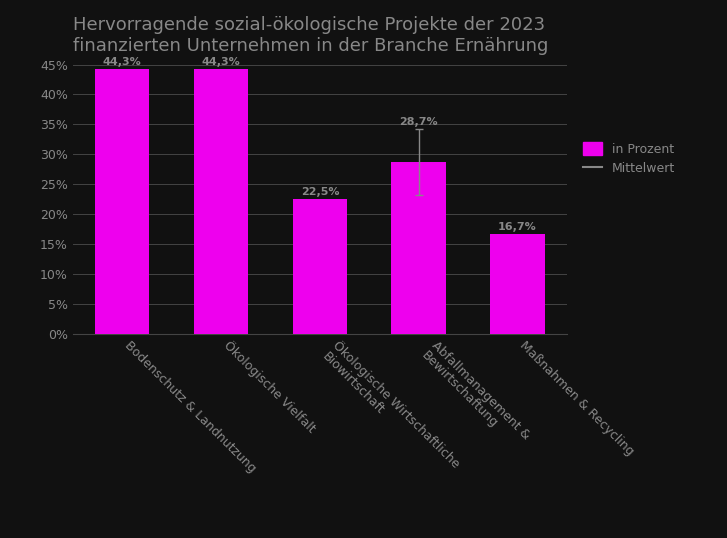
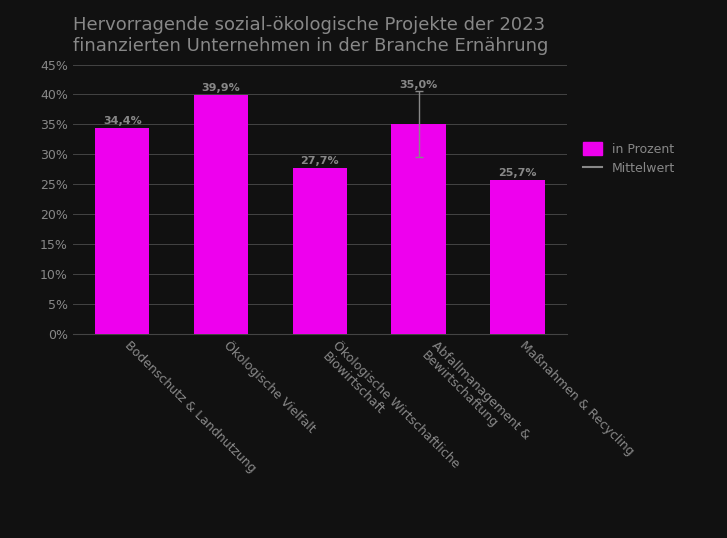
Bodenschutz & Landnutzung: 44,3% -> 34,4%
Ökologische Vielfalt: 44,3% -> 39,9%
Ökologische Wirtschaftliche Biowirtschaft: 22,5% -> 27,7%
Abfallmanagement & Bewirtschaftung: 28,7% -> 35,0%
Maßnahmen & Recycling: 16,7% -> 25,7%
